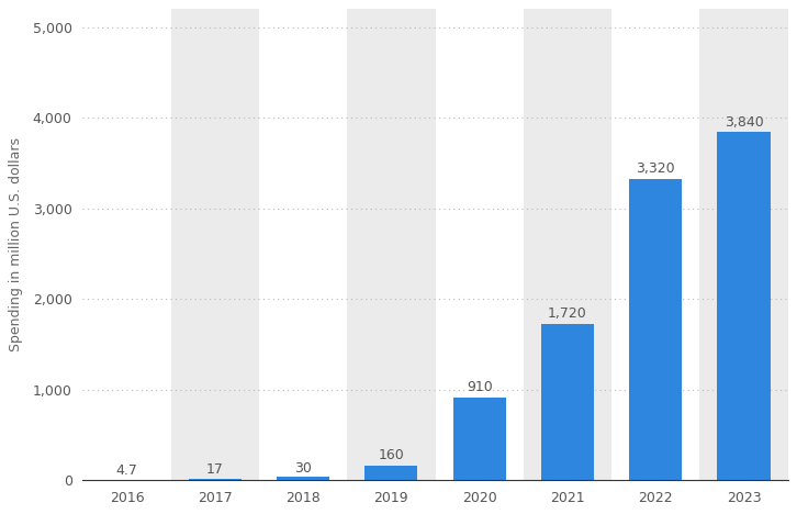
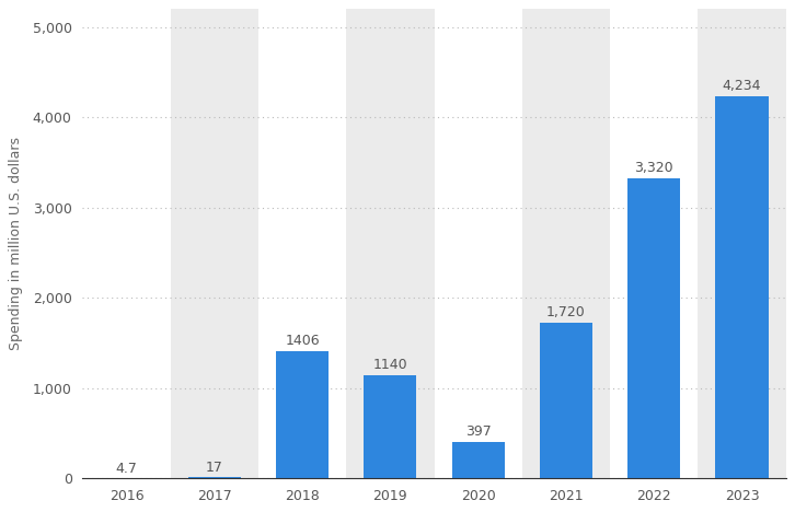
2018: 30 -> 1406
2019: 160 -> 1140
2020: 910 -> 397
2023: 3,840 -> 4,234
